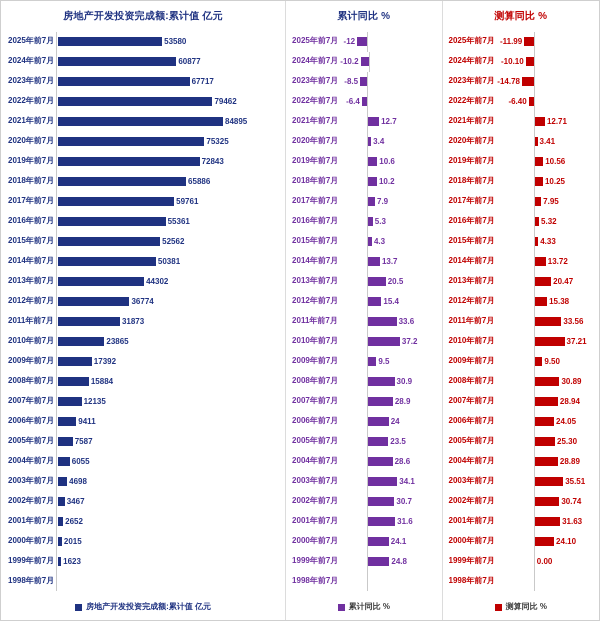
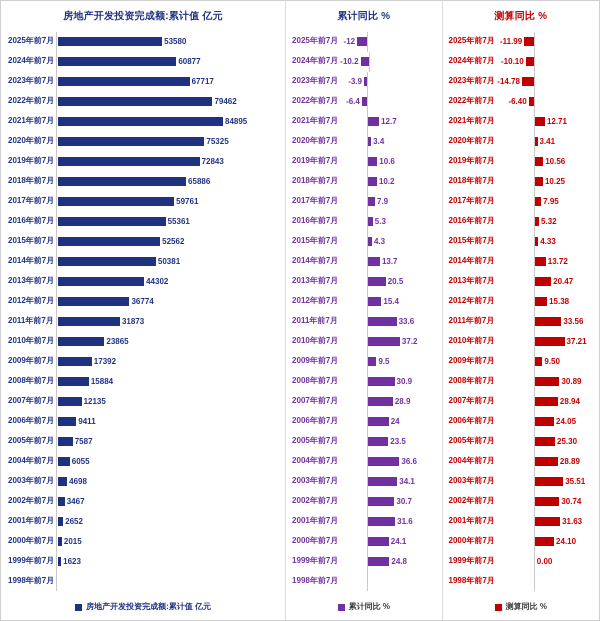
累计同比 %/2023年前7月: -8.5 -> -3.9
累计同比 %/2004年前7月: 28.6 -> 36.6
